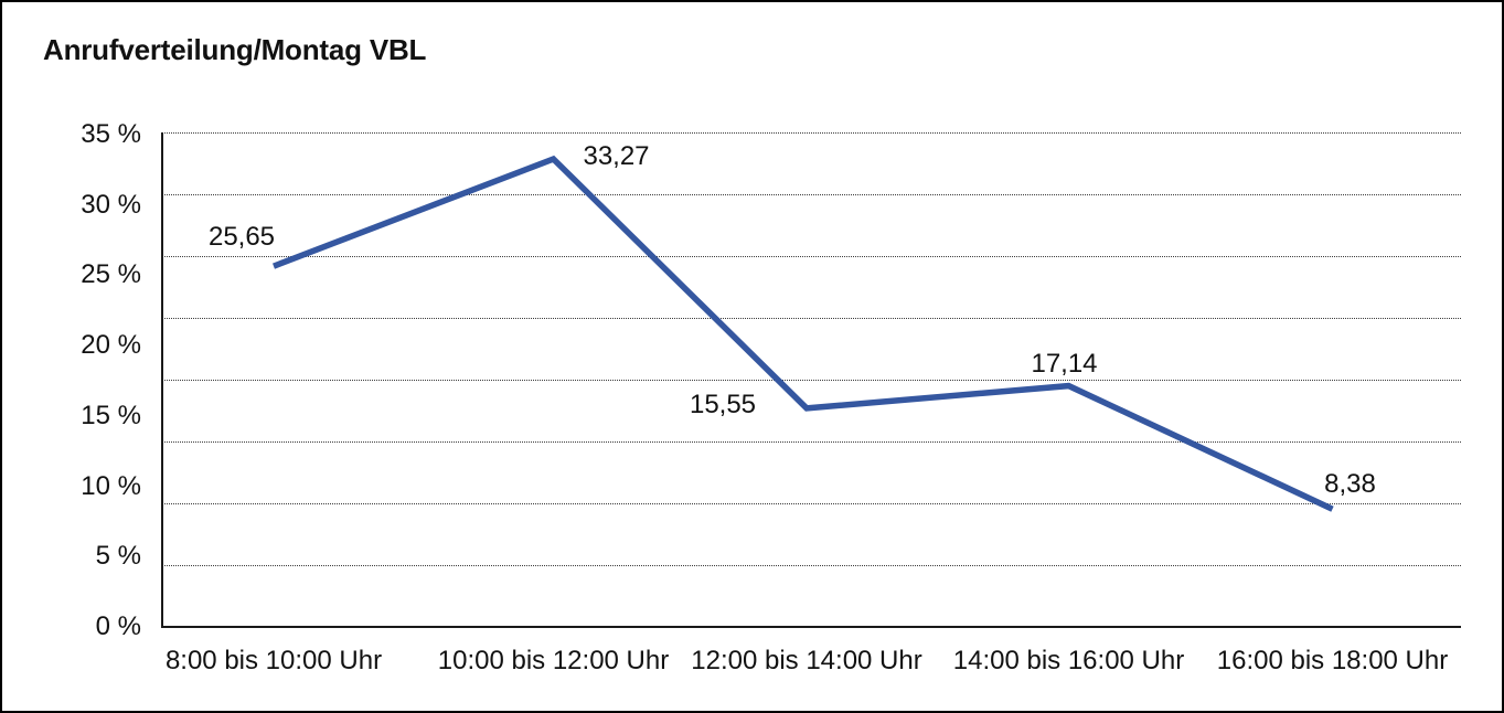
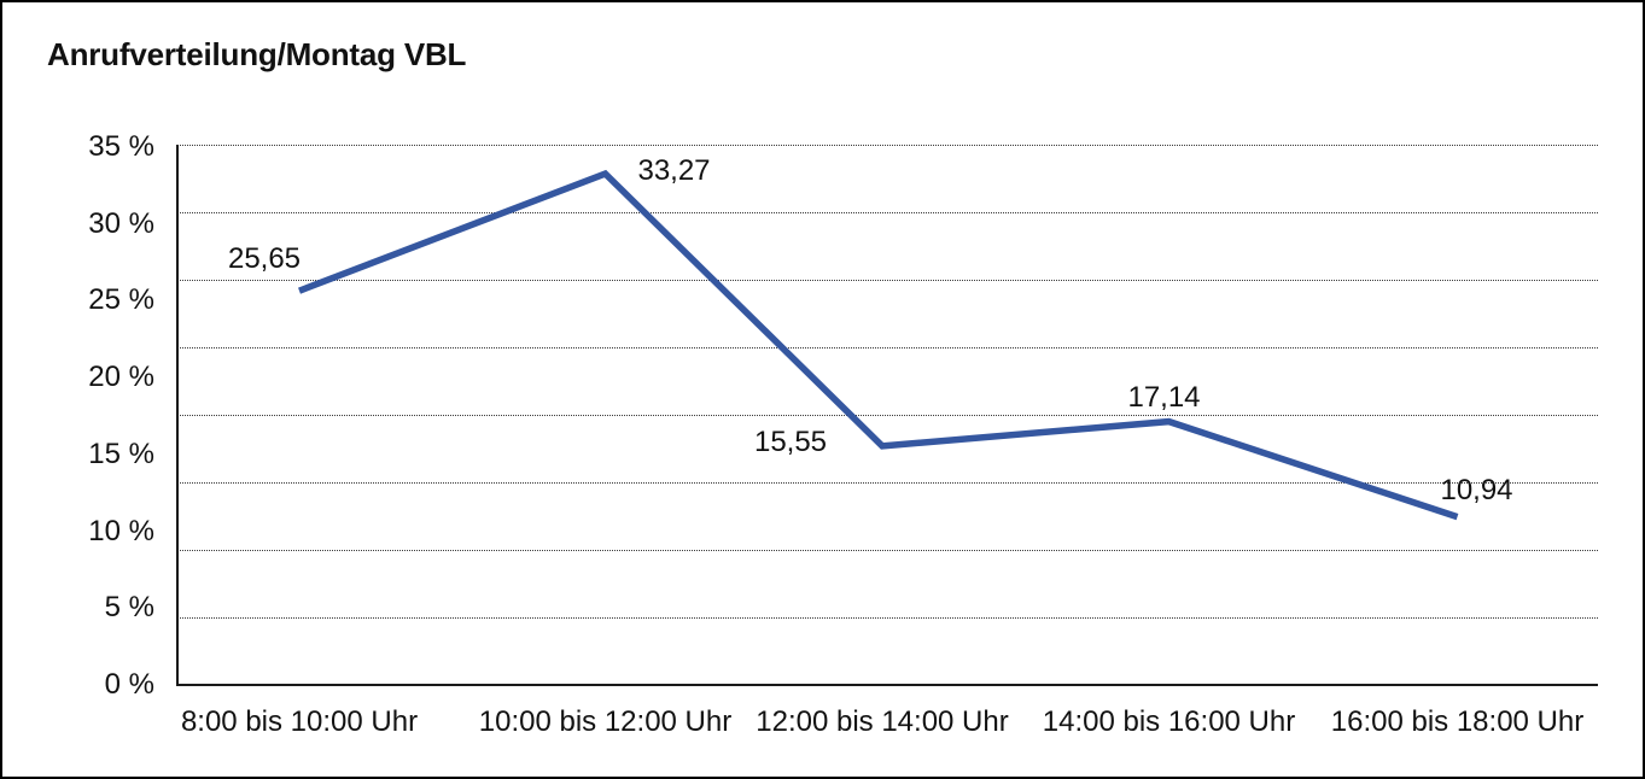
16:00 bis 18:00 Uhr: 8,38 -> 10,94
